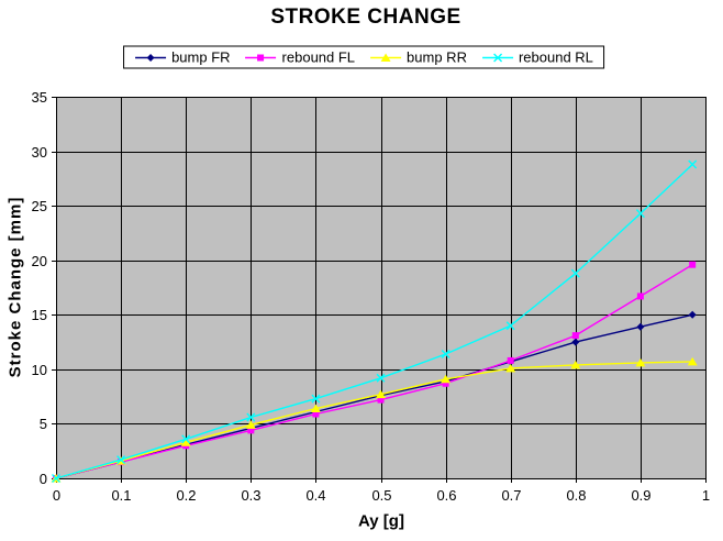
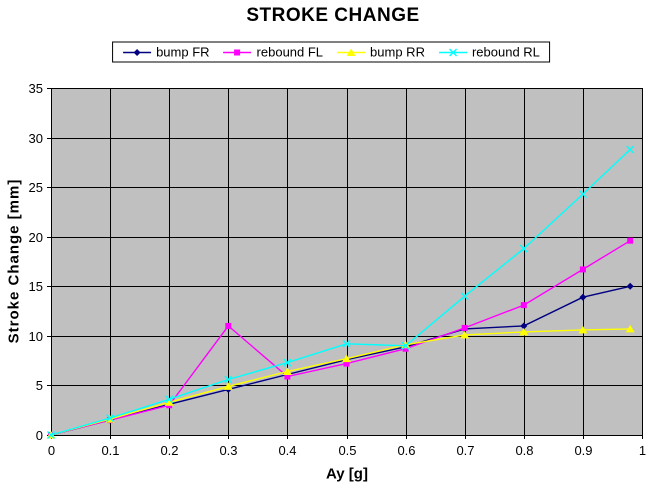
rebound FL/0.3: 4 -> 11
rebound RL/0.6: 11 -> 9
bump FR/0.8: 12 -> 11
